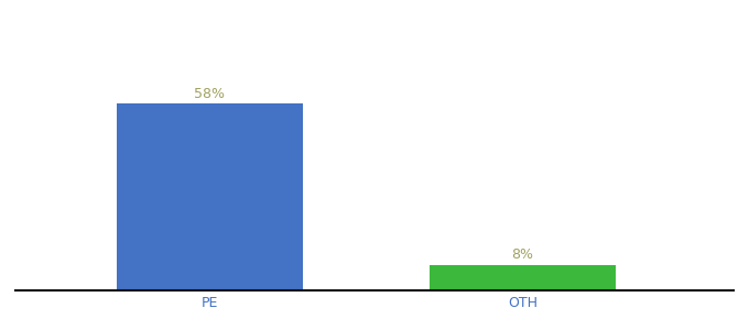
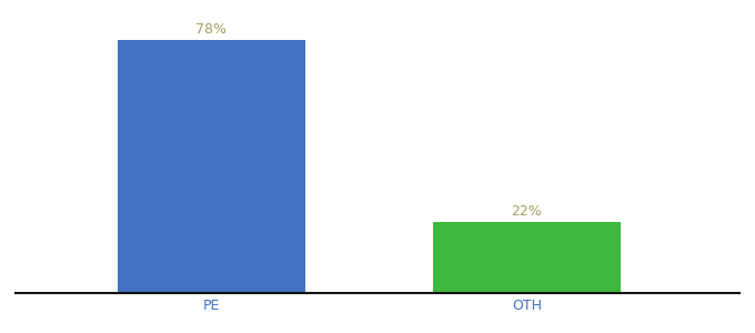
PE: 58% -> 78%
OTH: 8% -> 22%
